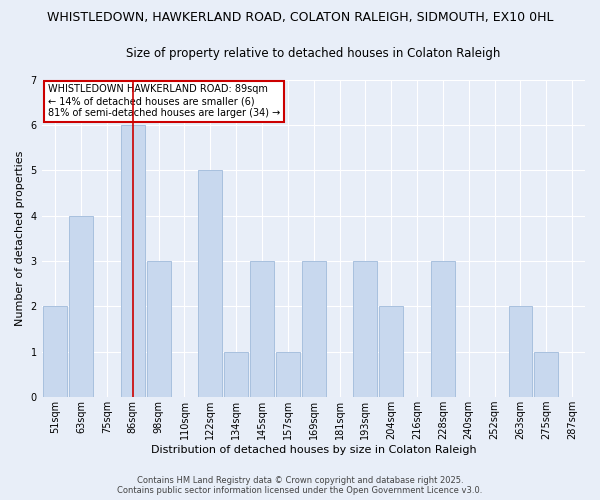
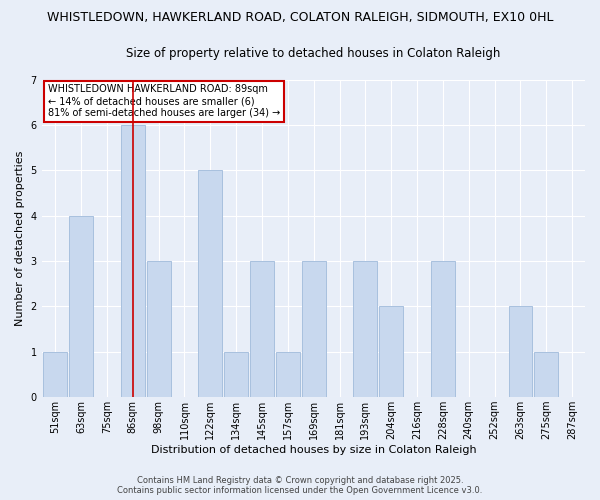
51sqm: 2 -> 1
